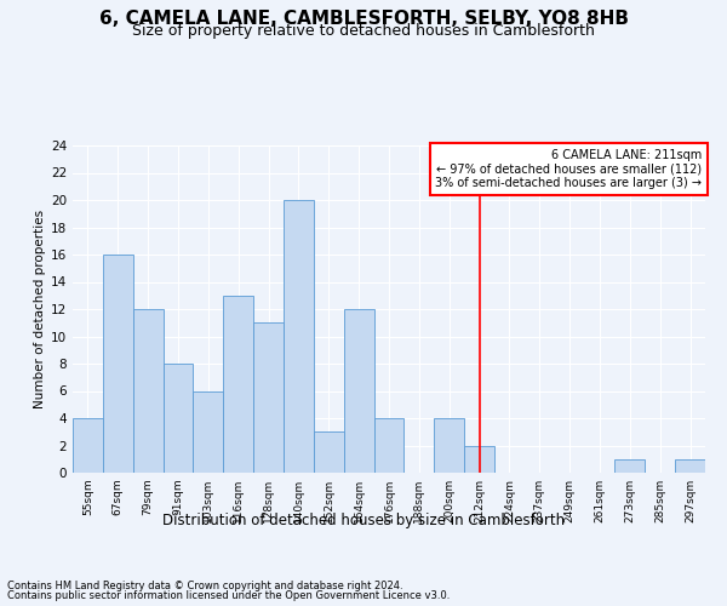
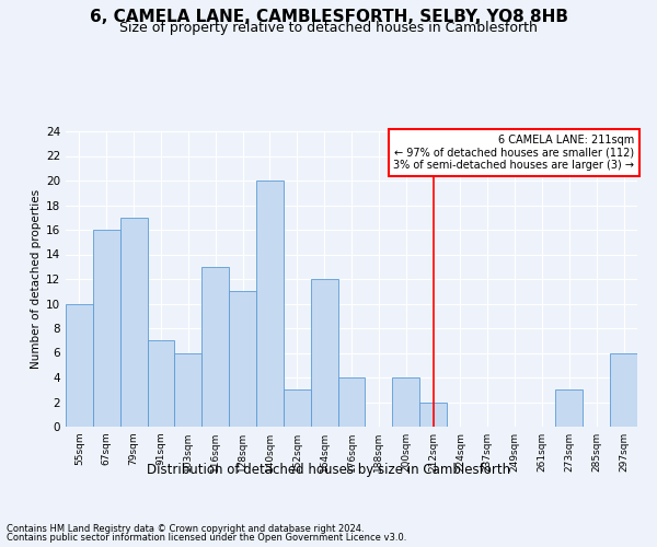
55sqm: 4 -> 10
79sqm: 12 -> 17
91sqm: 8 -> 7
273sqm: 1 -> 3
297sqm: 1 -> 6
